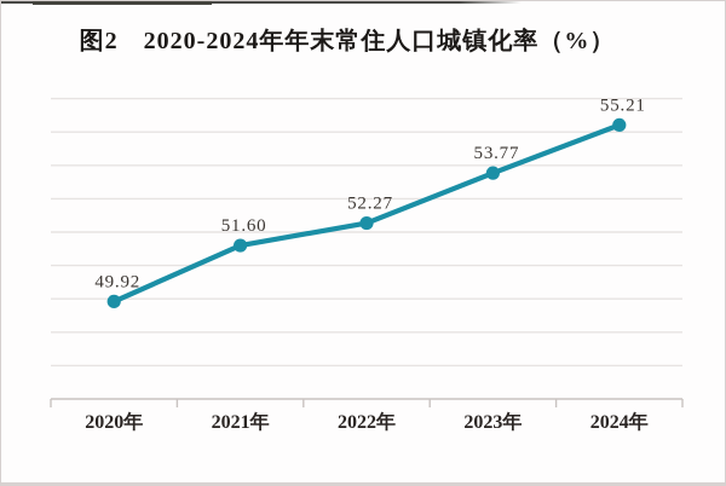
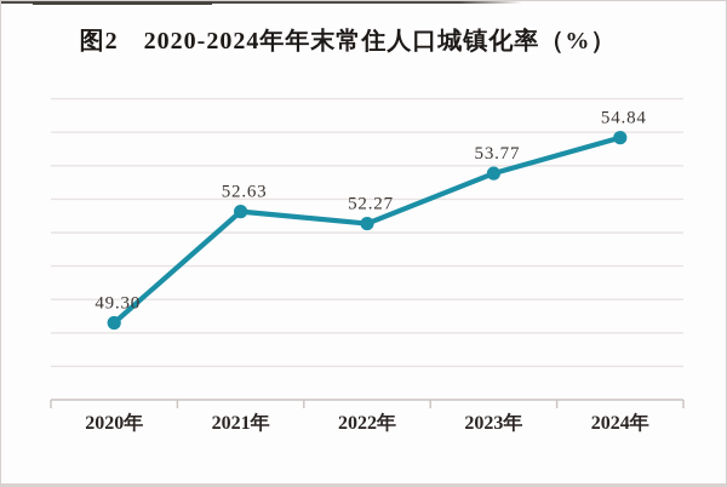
2020年: 49.92 -> 49.30
2021年: 51.60 -> 52.63
2024年: 55.21 -> 54.84
